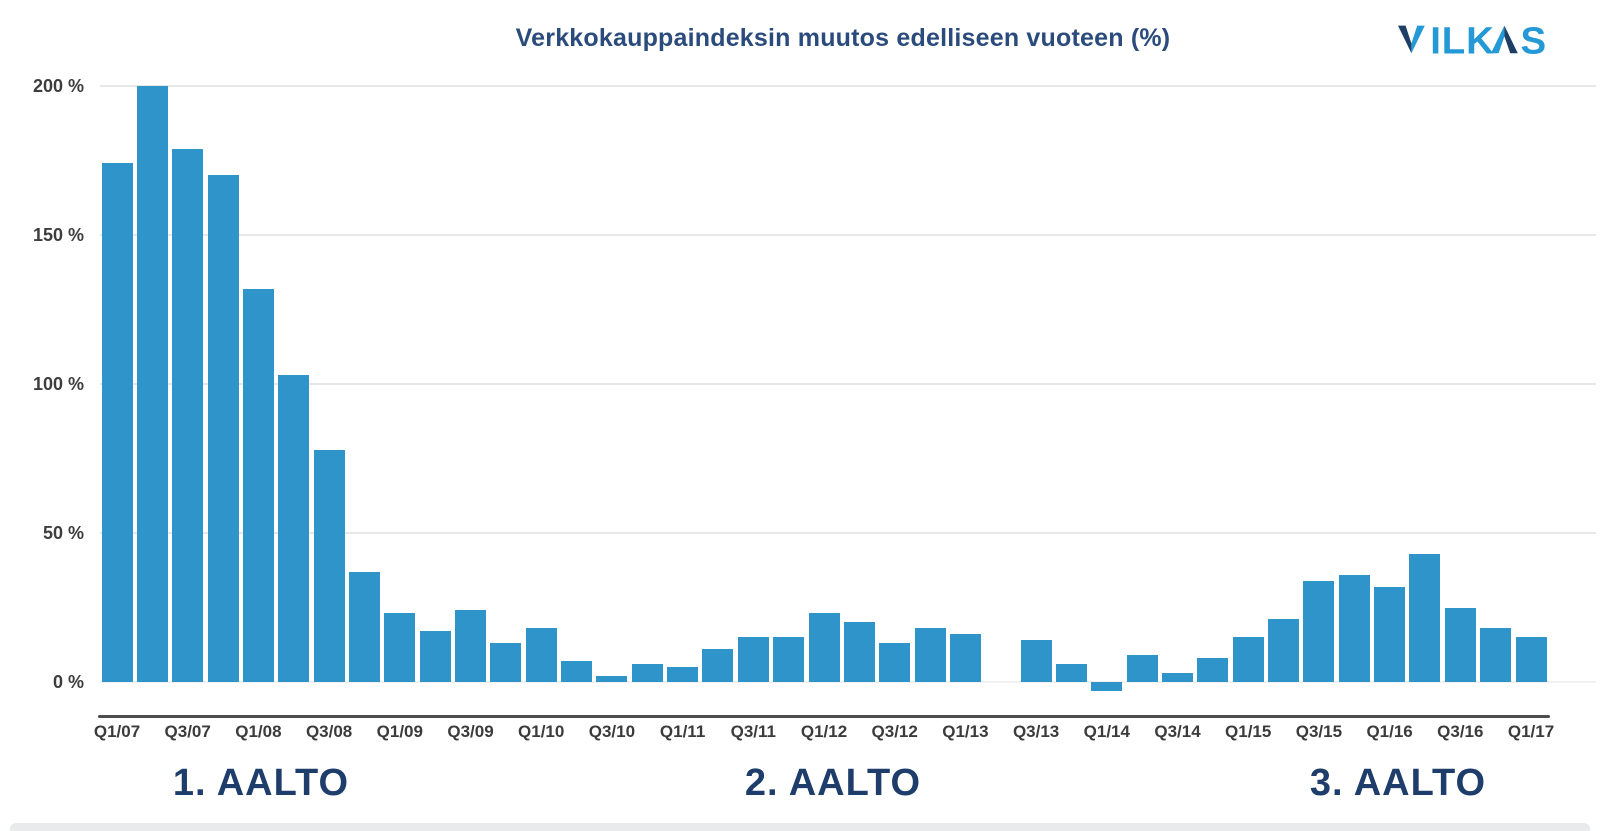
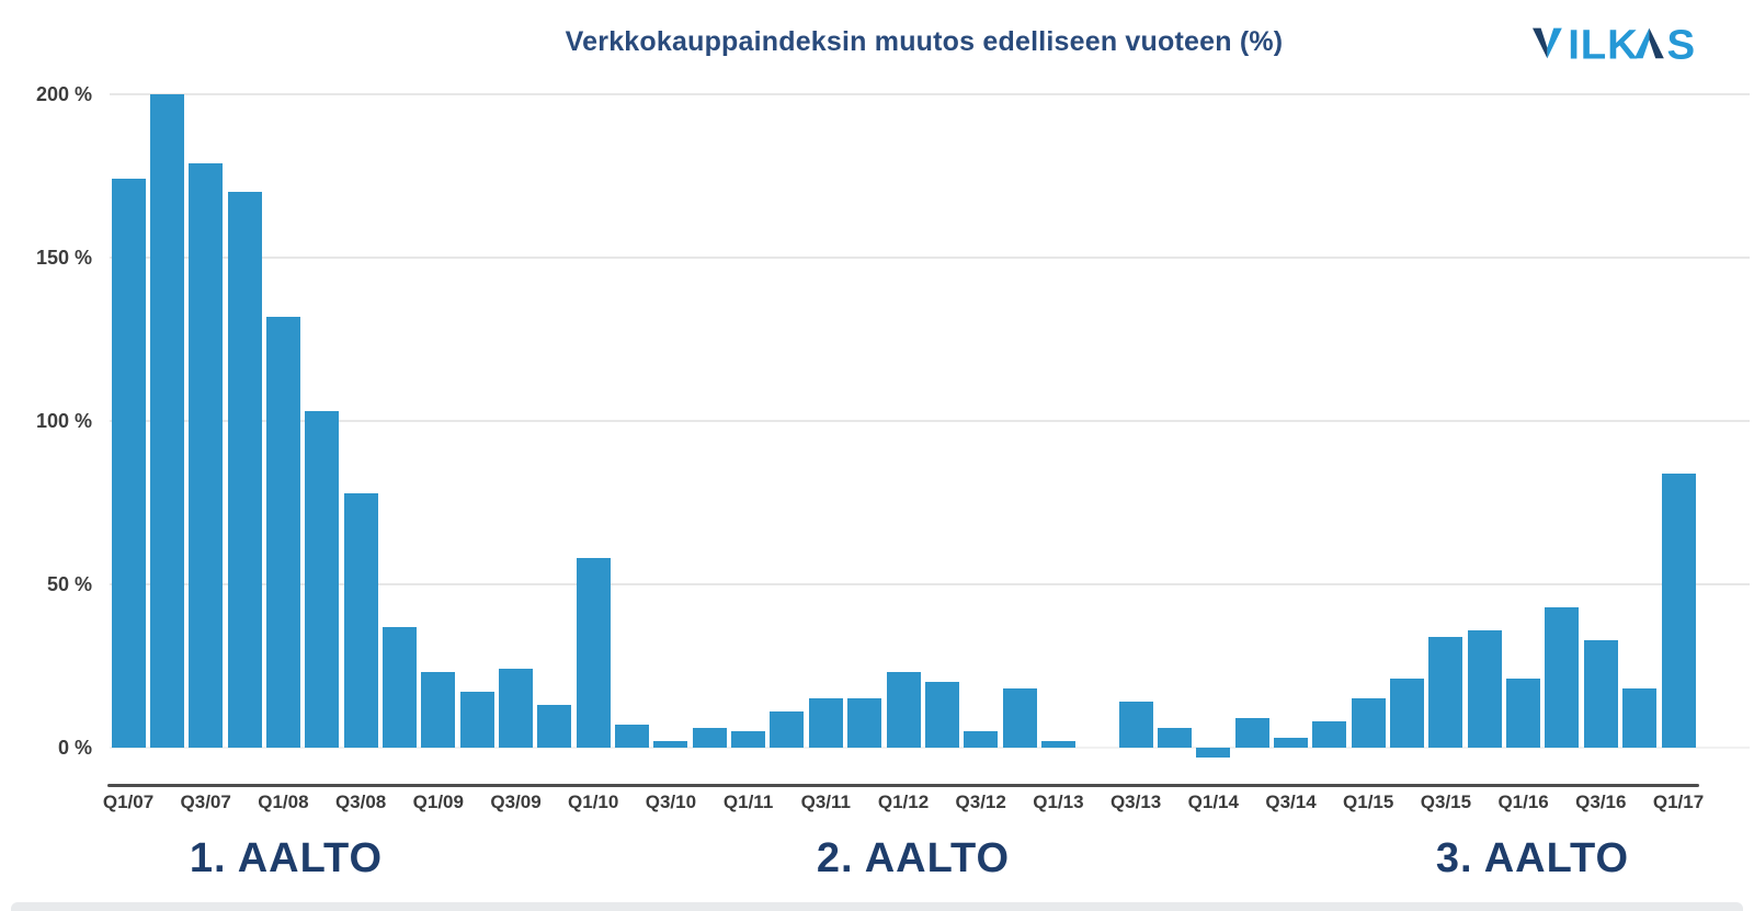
Q1/10: 18% -> 58%
Q3/12: 13% -> 5%
Q1/13: 16% -> 2%
Q1/16: 32% -> 21%
Q3/16: 25% -> 33%
Q1/17: 15% -> 84%
